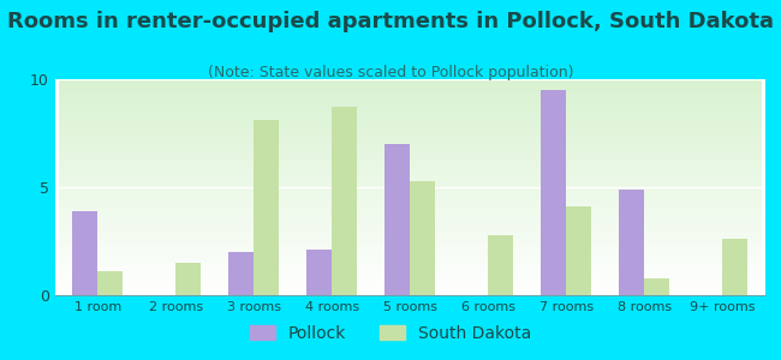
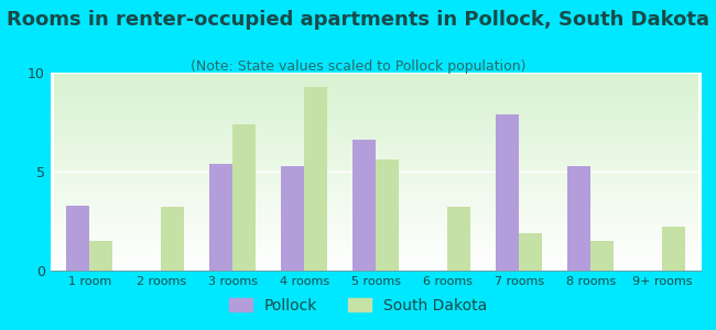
Pollock/1 room: 3.9 -> 3.3
South Dakota/1 room: 1.1 -> 1.5
South Dakota/2 rooms: 1.5 -> 3.2
Pollock/3 rooms: 2.0 -> 5.4
South Dakota/3 rooms: 8.1 -> 7.4
Pollock/4 rooms: 2.1 -> 5.3
South Dakota/4 rooms: 8.7 -> 9.3
Pollock/5 rooms: 7.0 -> 6.6
South Dakota/5 rooms: 5.3 -> 5.6
South Dakota/6 rooms: 2.8 -> 3.2
Pollock/7 rooms: 9.5 -> 7.9
South Dakota/7 rooms: 4.1 -> 1.9
Pollock/8 rooms: 4.9 -> 5.3
South Dakota/8 rooms: 0.8 -> 1.5
South Dakota/9+ rooms: 2.6 -> 2.2
